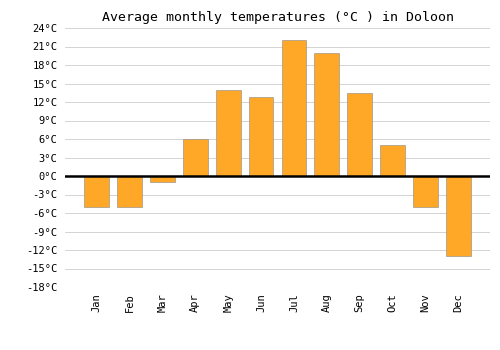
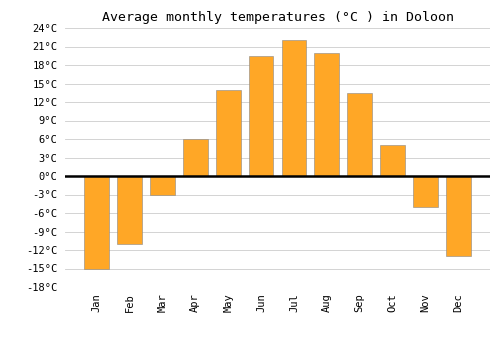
Jan: -5.0°C -> -15.0°C
Feb: -5.0°C -> -11.0°C
Mar: -1.0°C -> -3.0°C
Jun: 12.8°C -> 19.5°C
